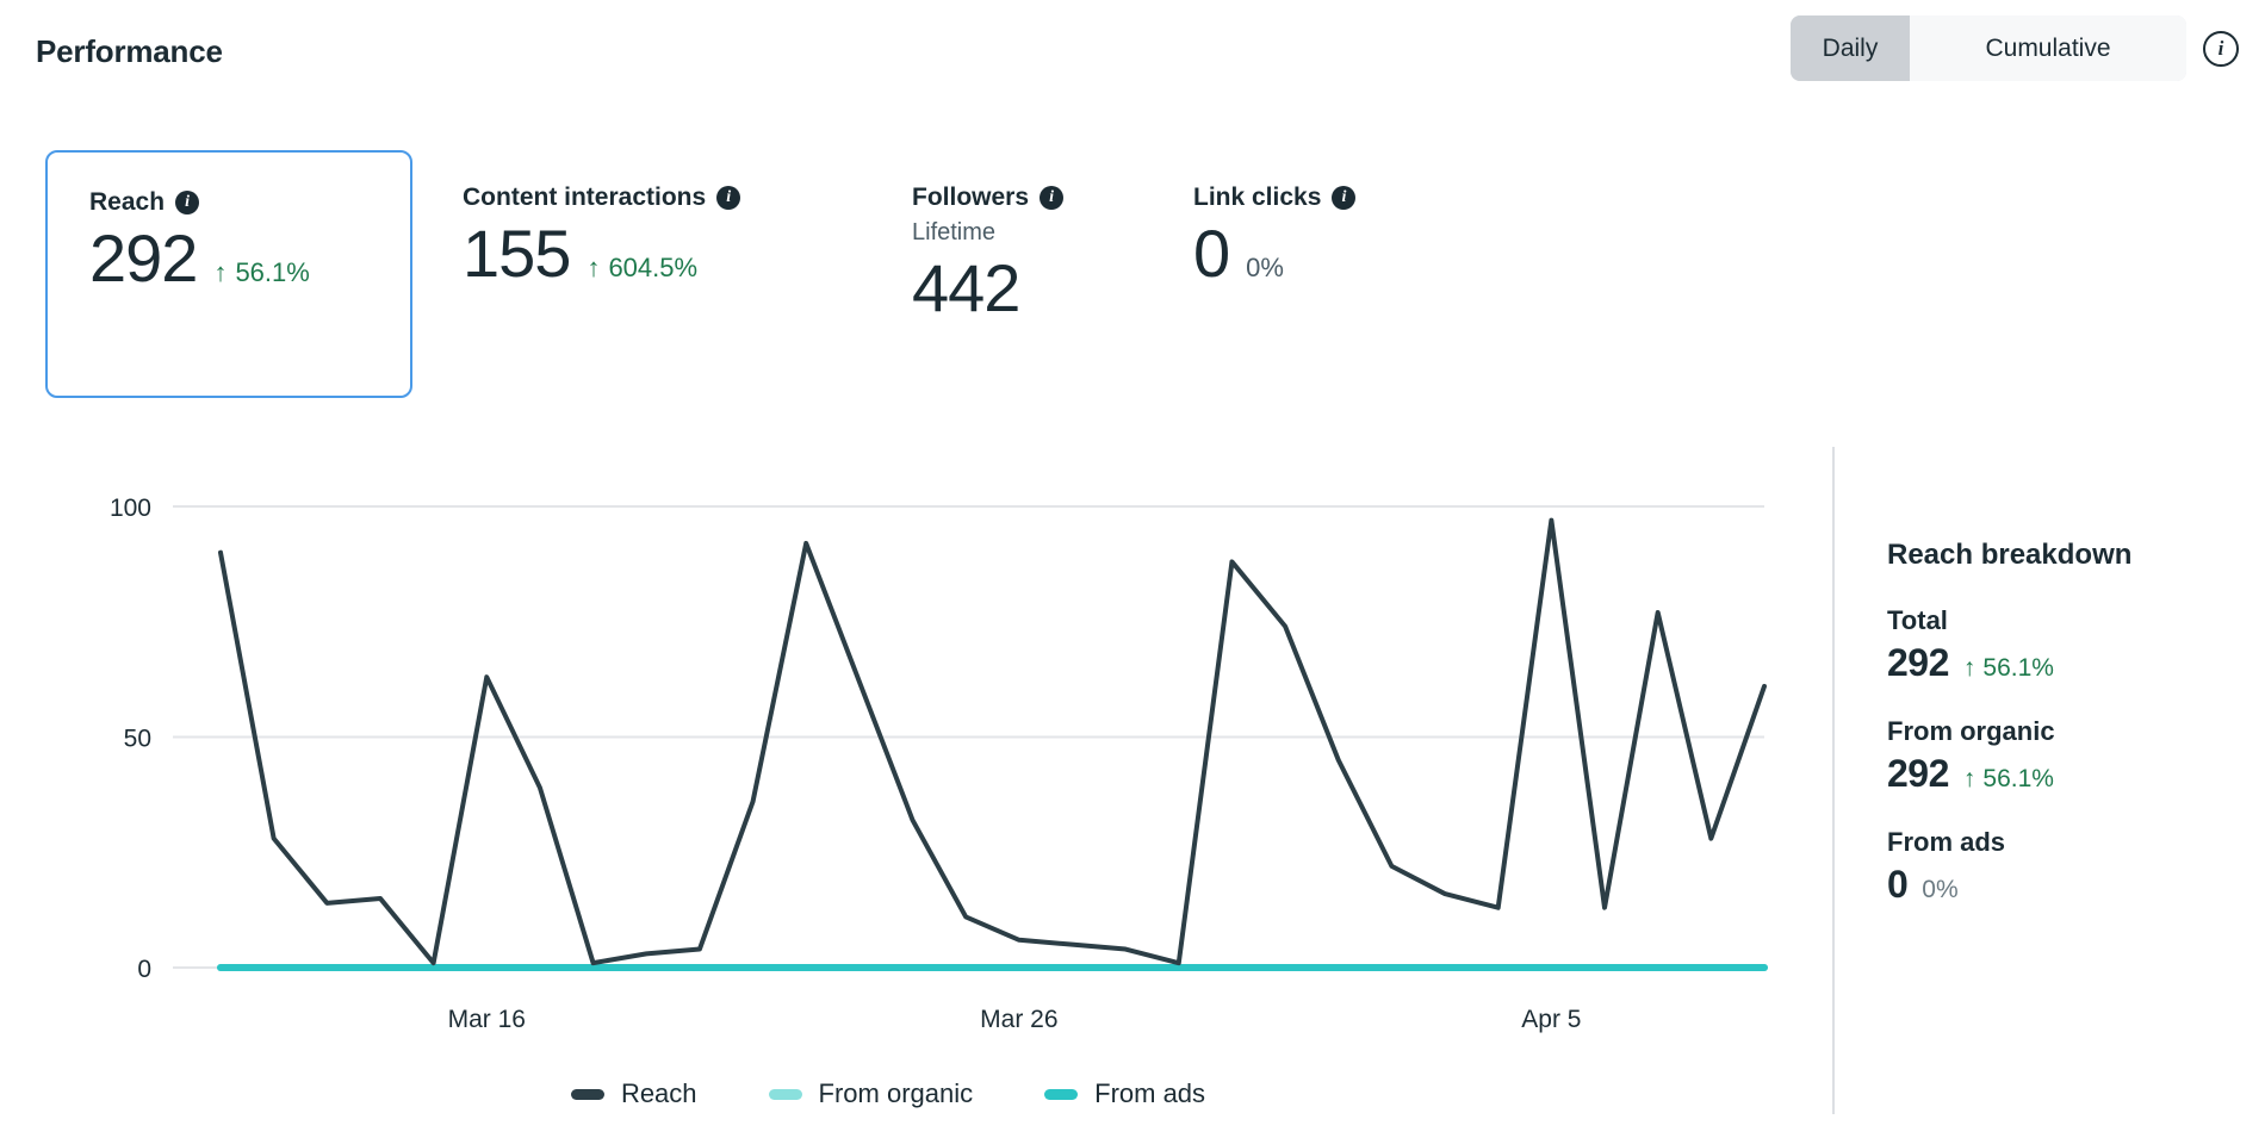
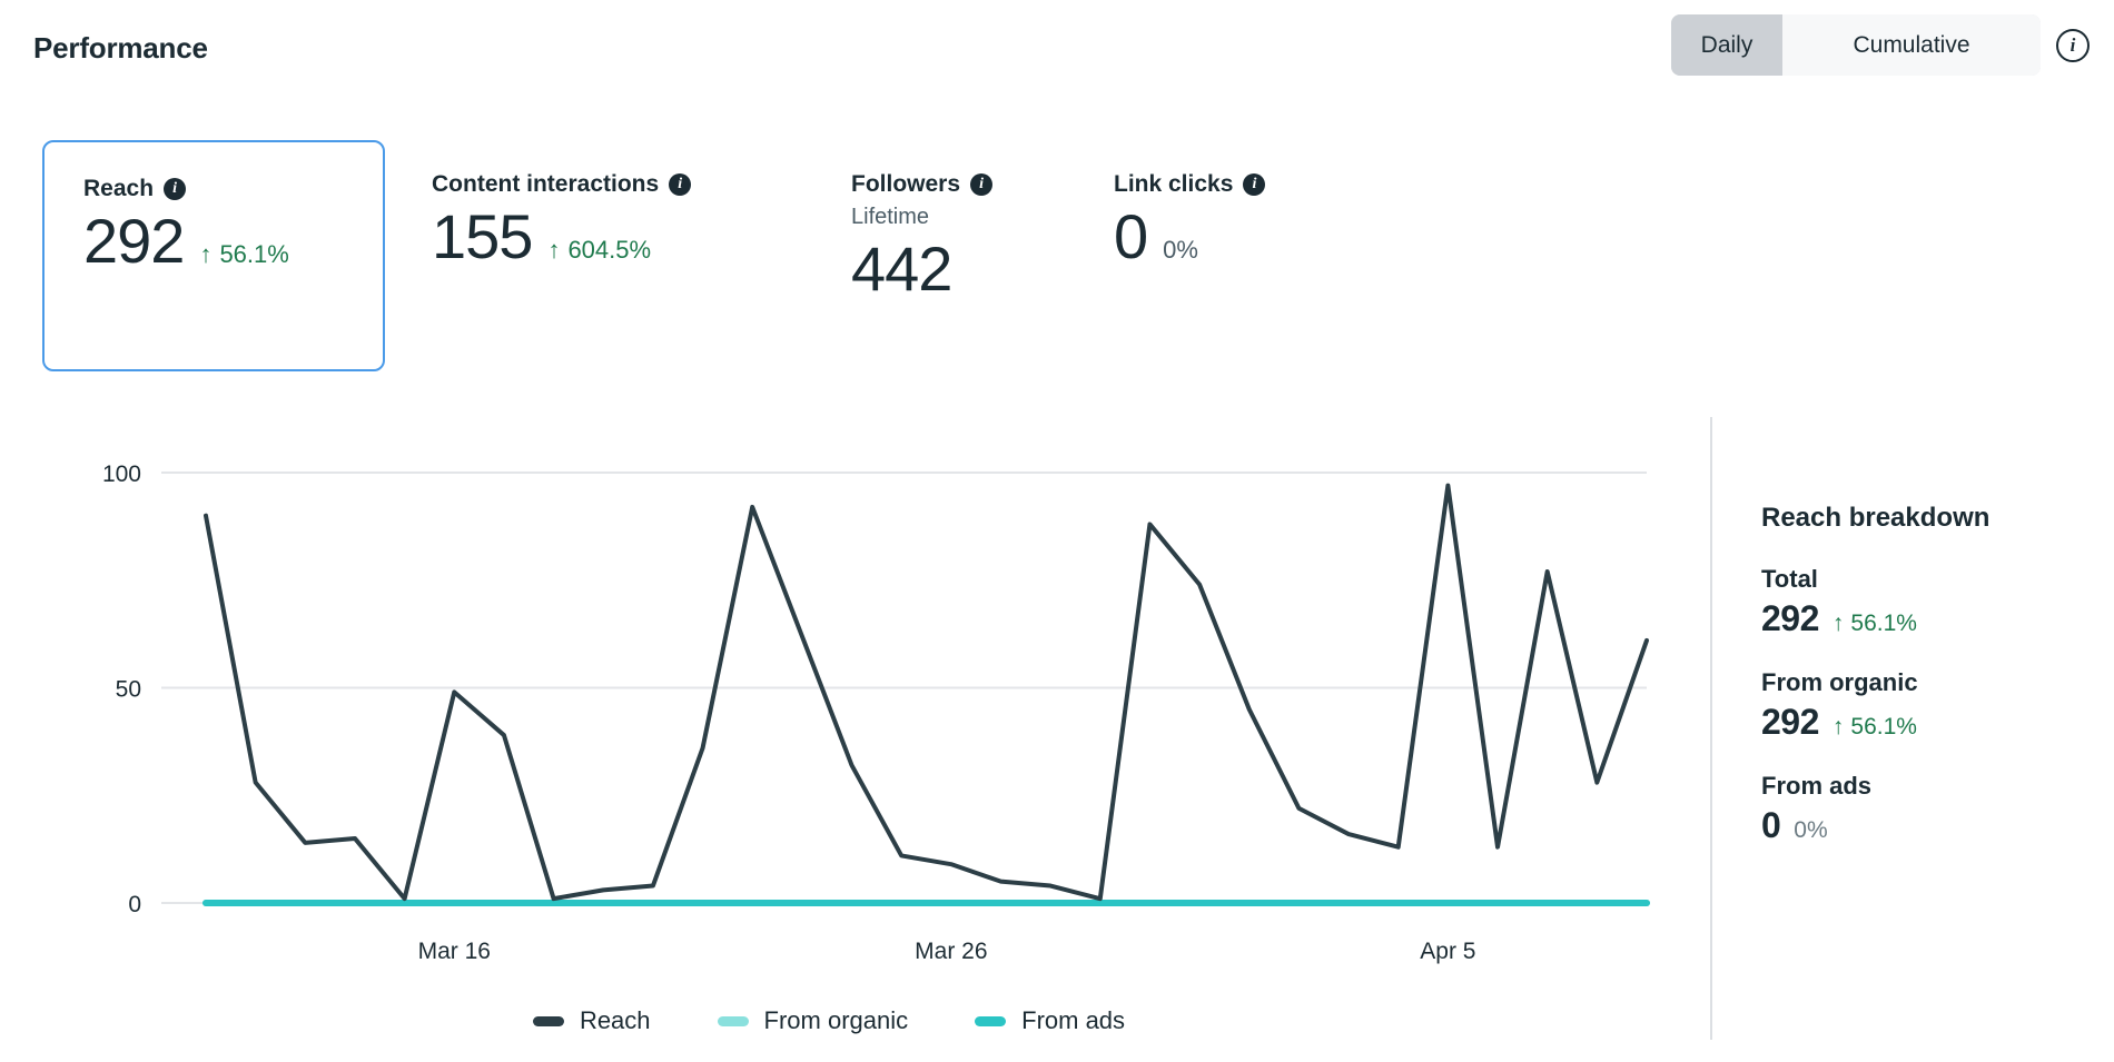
Reach/Mar 16: 63 -> 49
Reach/Mar 26: 6 -> 9
